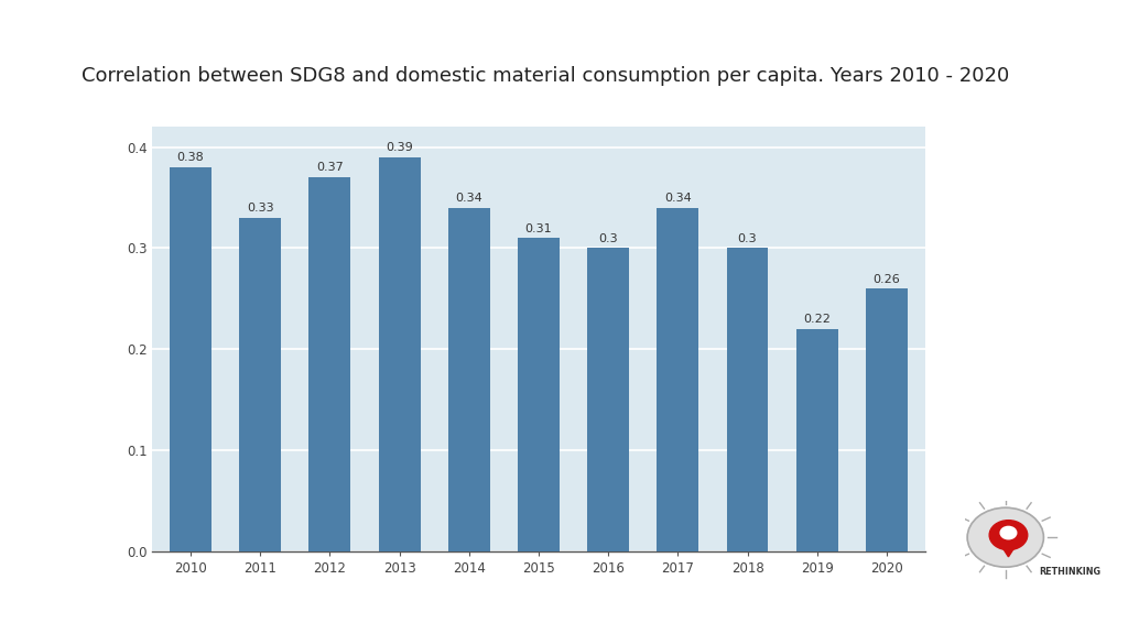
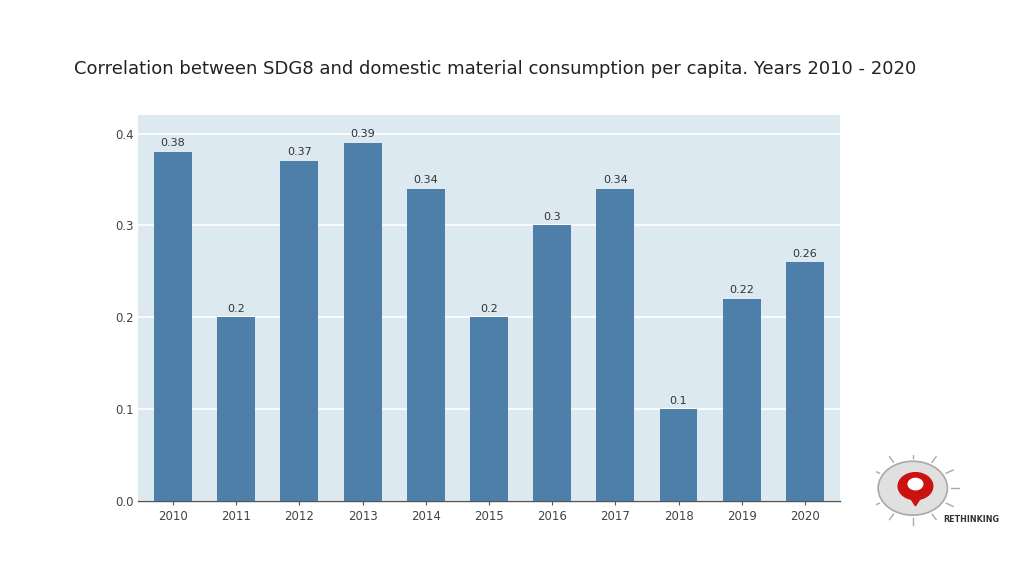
2011: 0.33 -> 0.2
2015: 0.31 -> 0.2
2018: 0.3 -> 0.1
